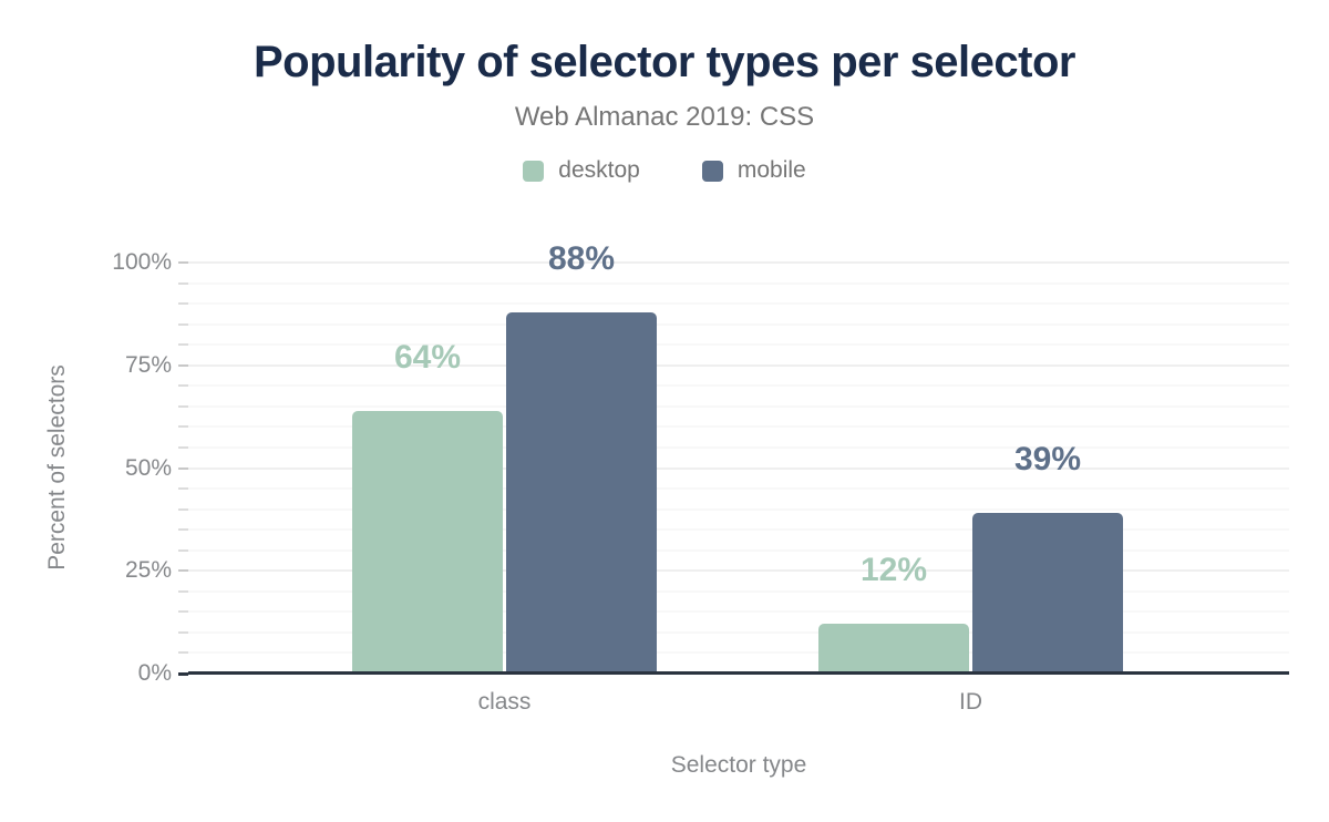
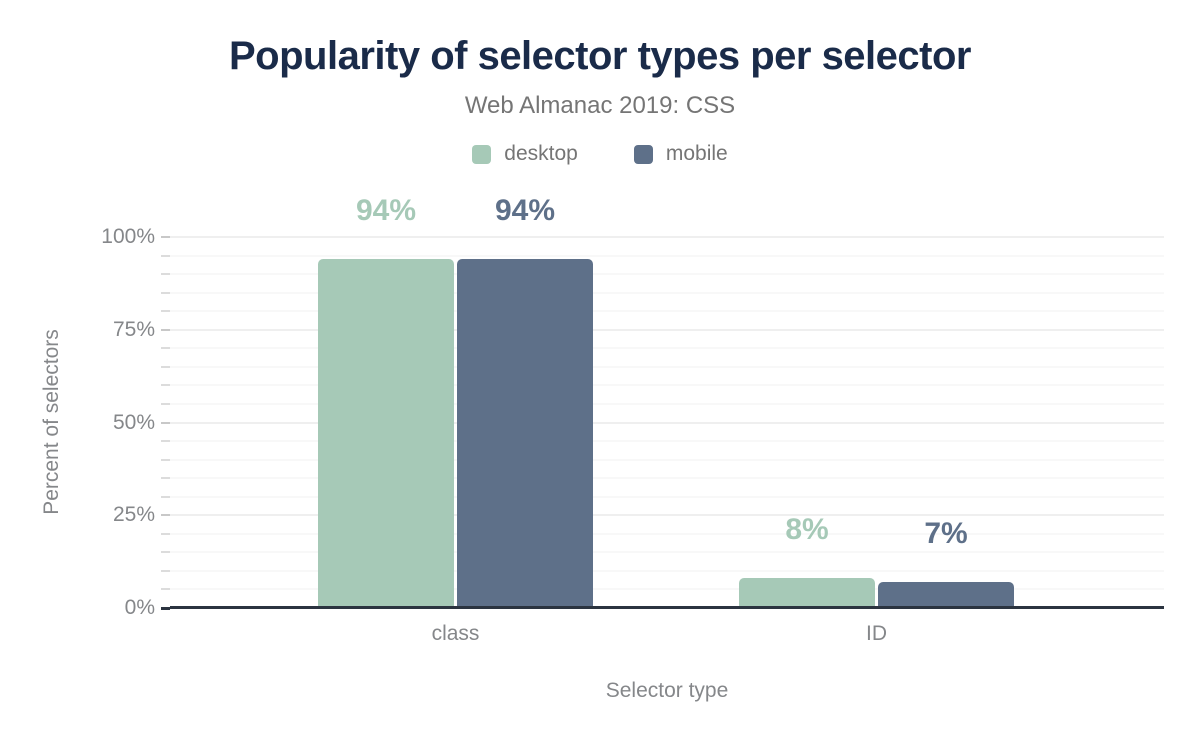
desktop/class: 64% -> 94%
mobile/class: 88% -> 94%
desktop/ID: 12% -> 8%
mobile/ID: 39% -> 7%
